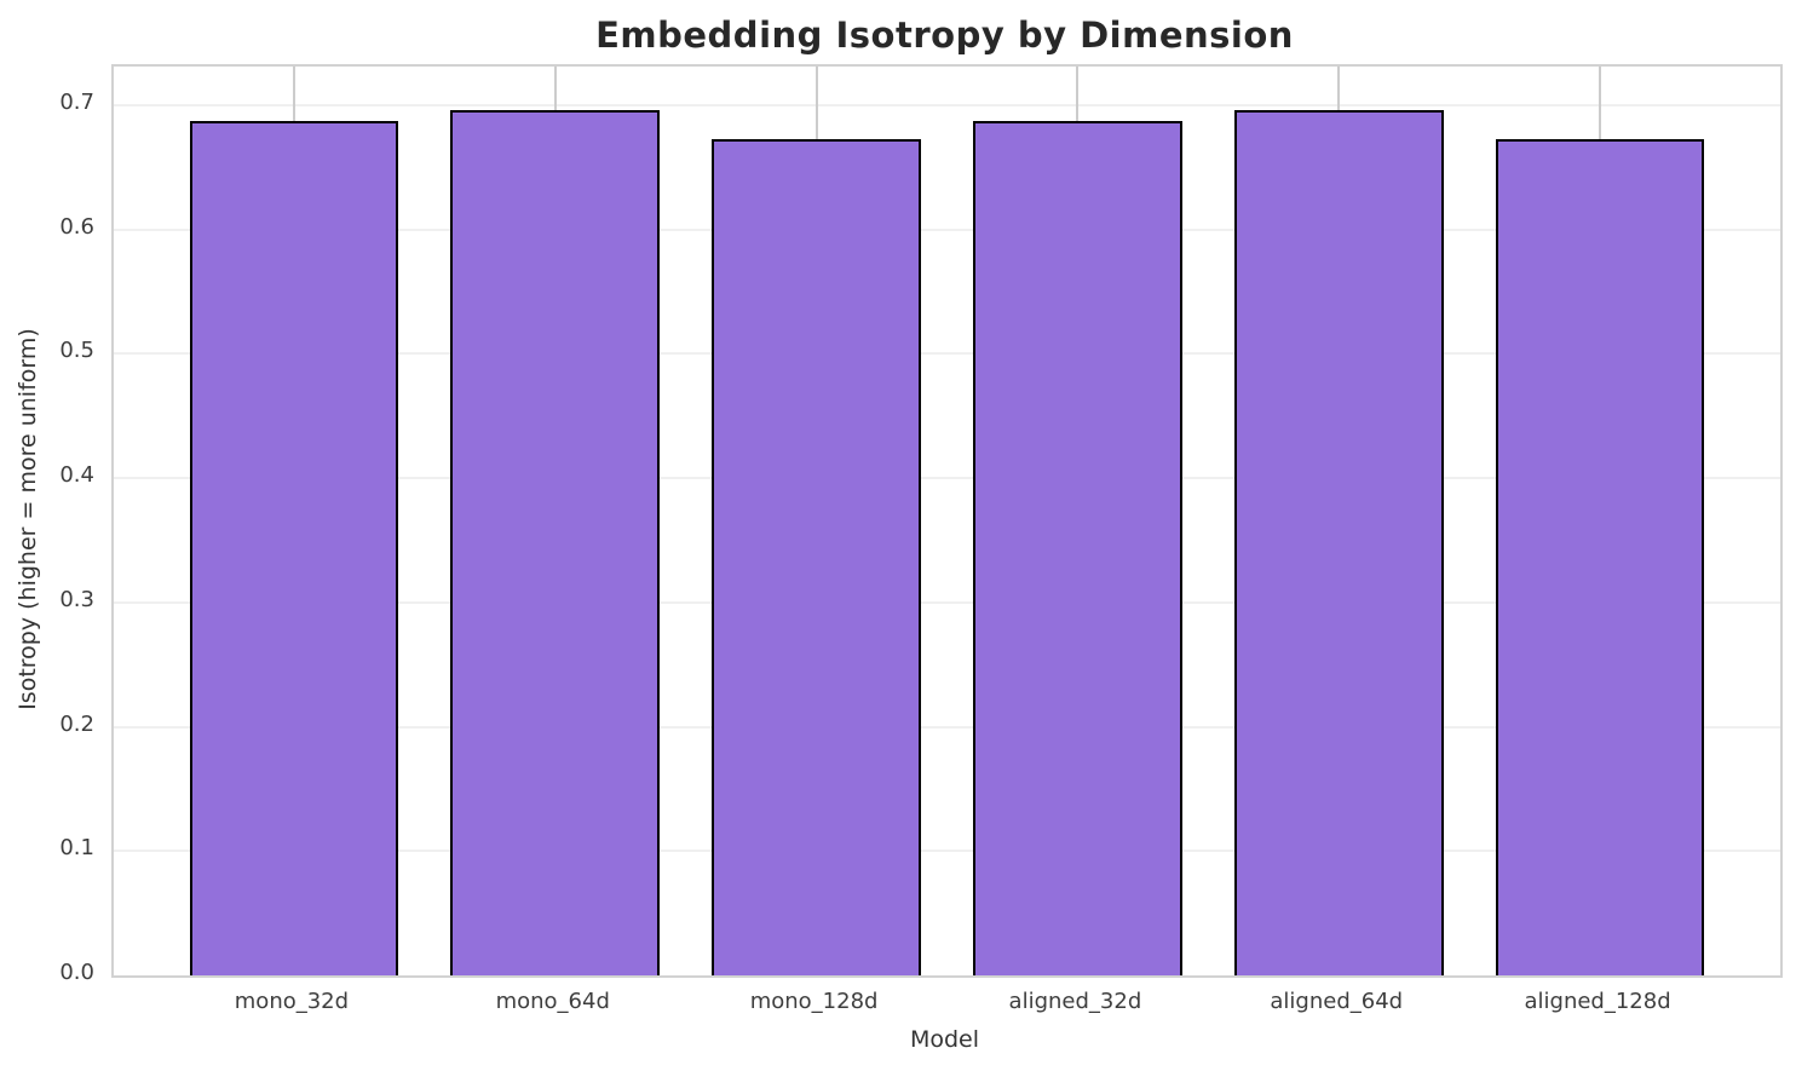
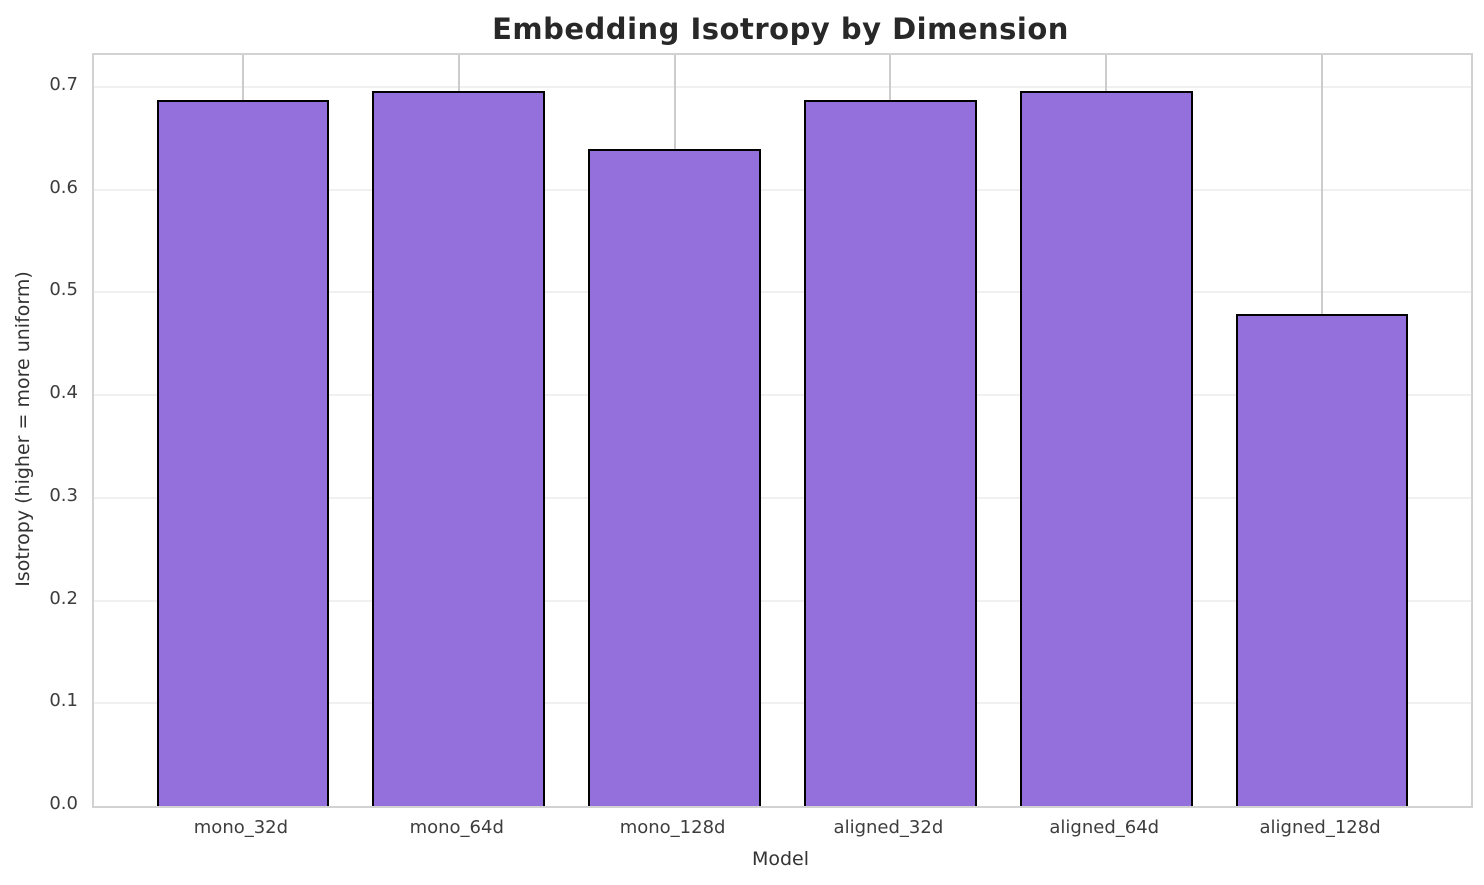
mono_128d: 0.673 -> 0.640
aligned_128d: 0.673 -> 0.479
